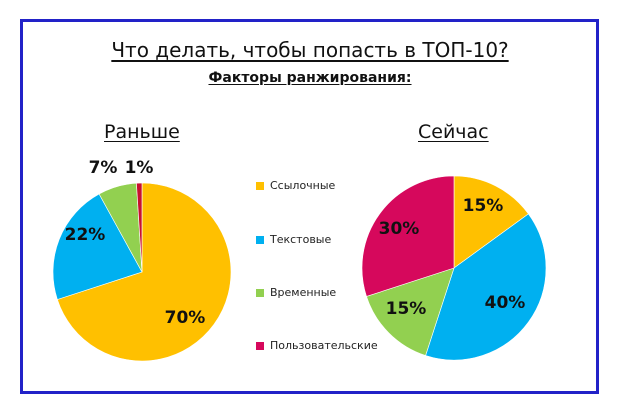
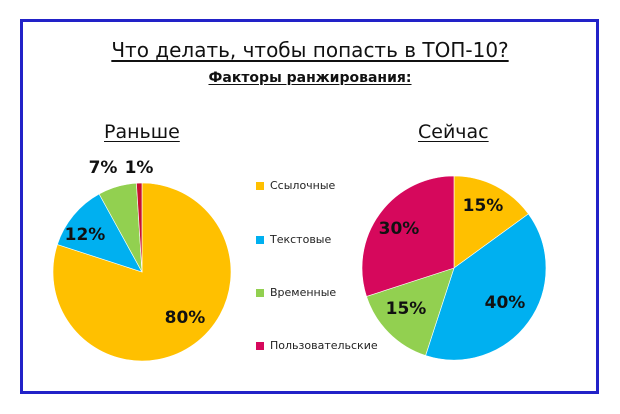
Раньше/Ссылочные: 70% -> 80%
Раньше/Текстовые: 22% -> 12%
